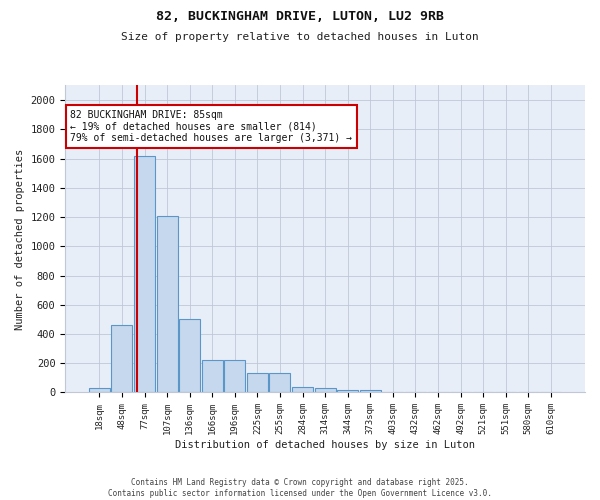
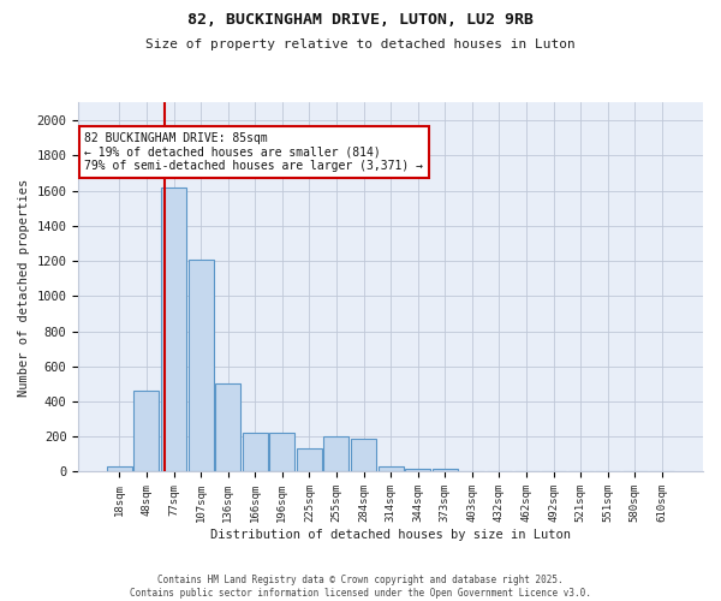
255sqm: 130 -> 200
284sqm: 40 -> 190
